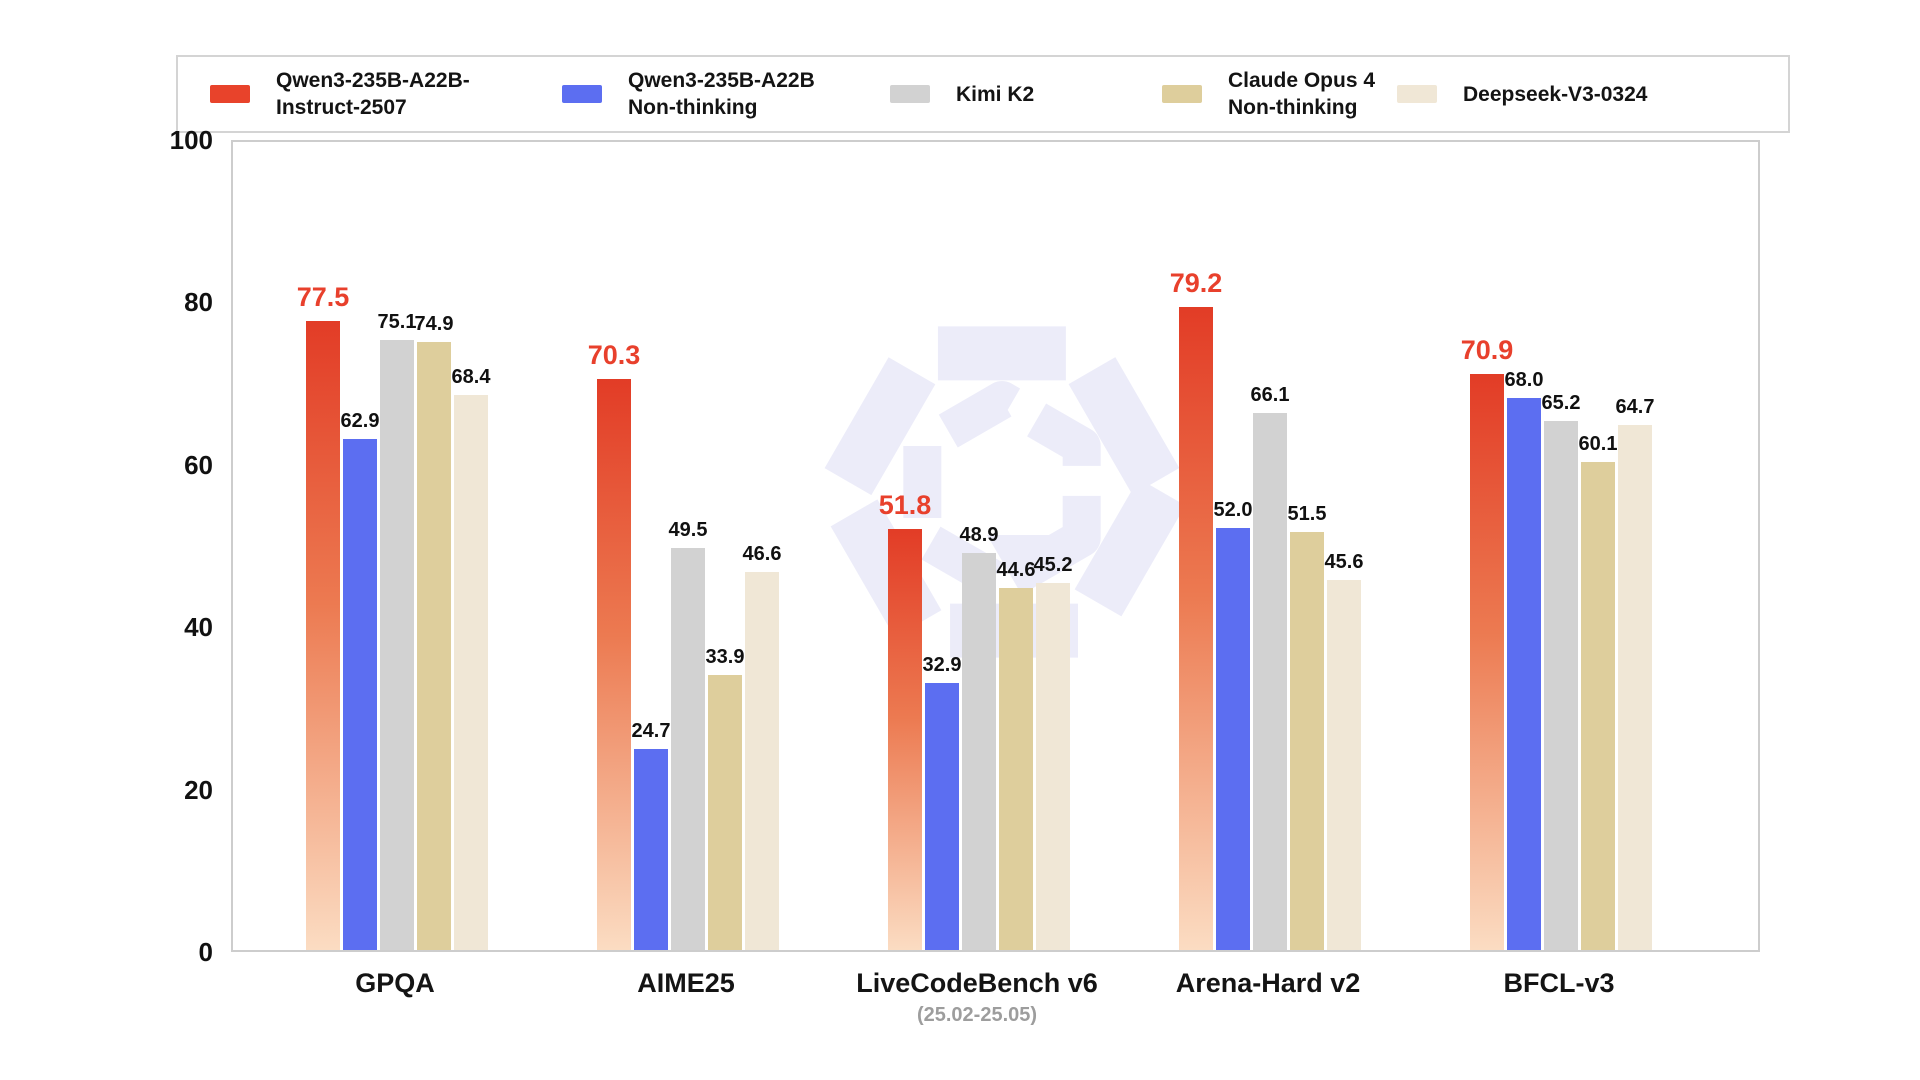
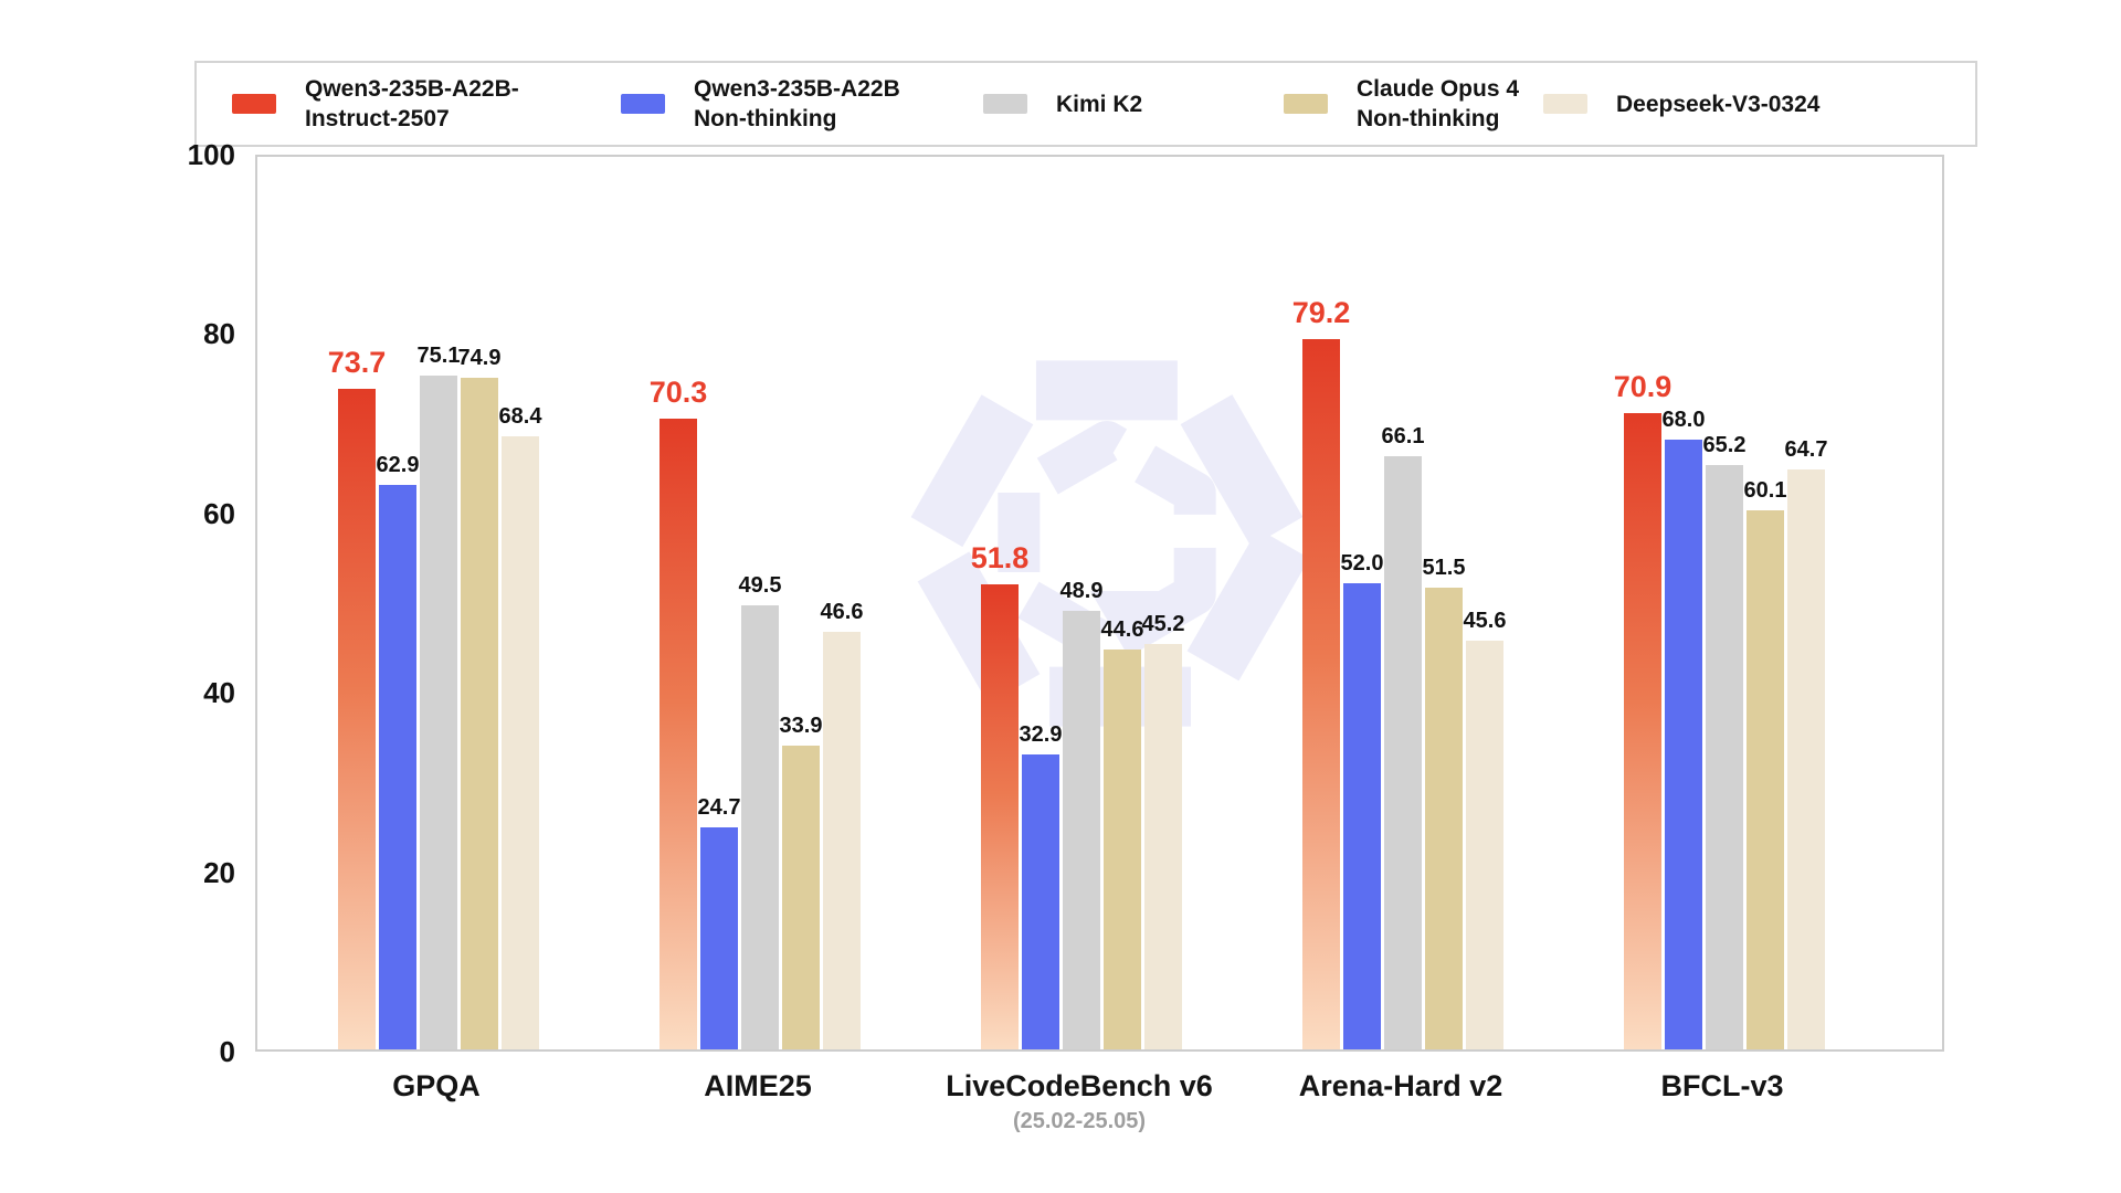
Qwen3-235B-A22B-Instruct-2507/GPQA: 77.5 -> 73.7
